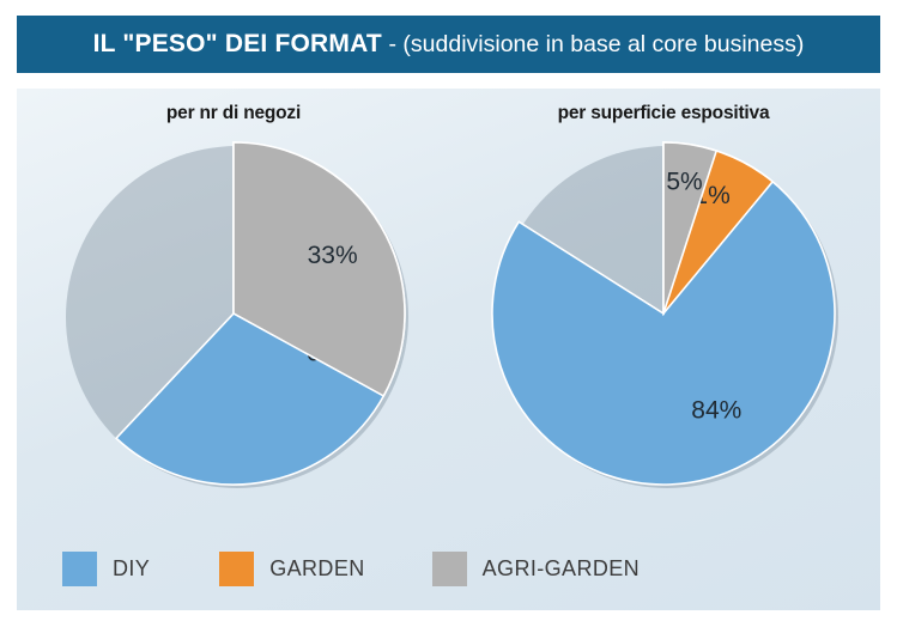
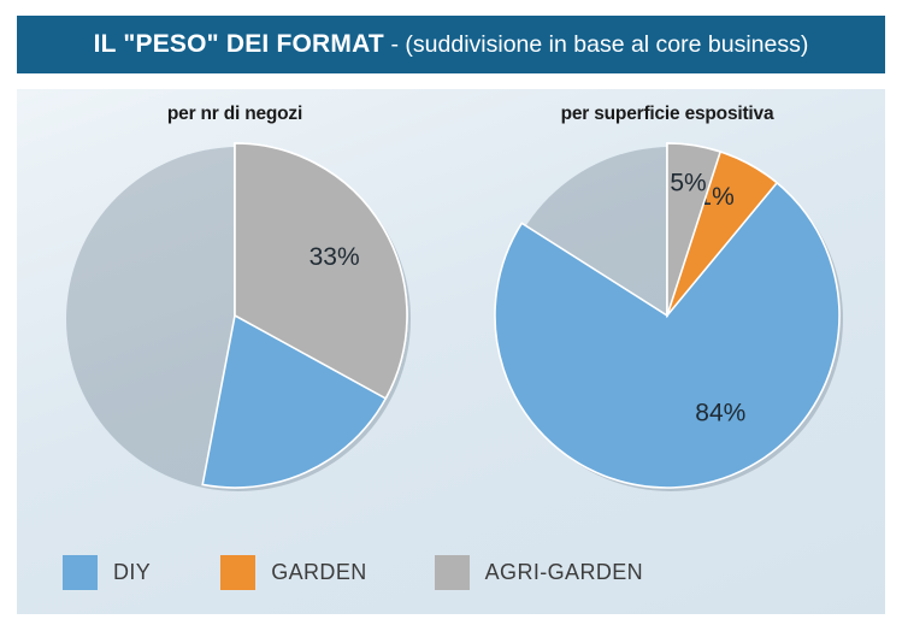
per nr di negozi/DIY: 62% -> 53%
per nr di negozi/GARDEN: 5% -> 14%
